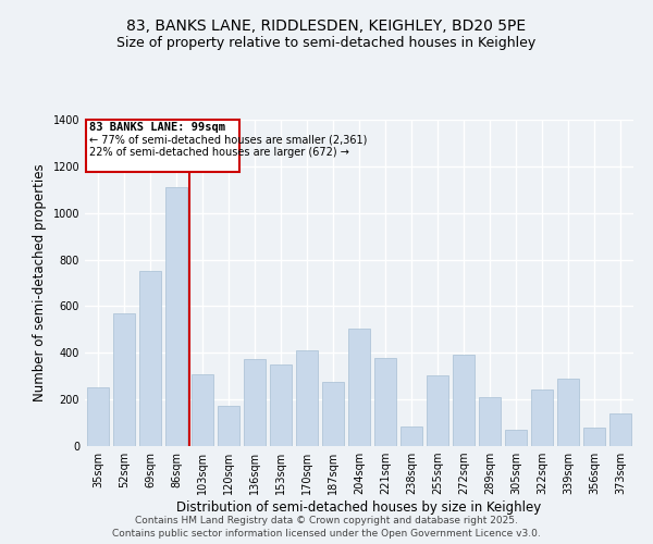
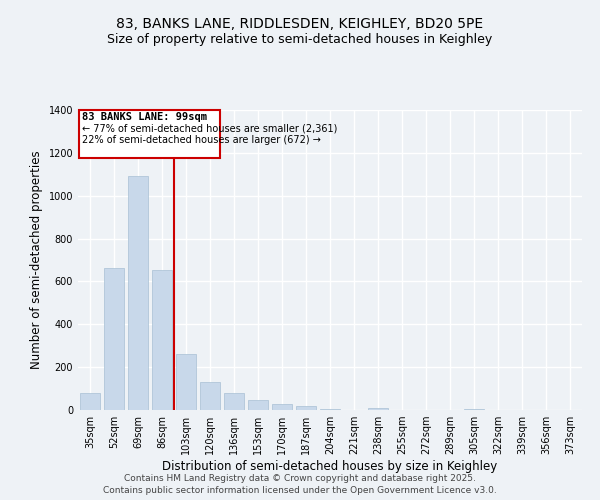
35sqm: 250 -> 80
52sqm: 570 -> 665
69sqm: 750 -> 1090
86sqm: 1110 -> 655
103sqm: 310 -> 260
120sqm: 175 -> 130
136sqm: 375 -> 80
153sqm: 350 -> 45
170sqm: 410 -> 30
187sqm: 275 -> 20
204sqm: 505 -> 5
221sqm: 380 -> 2
238sqm: 85 -> 8
255sqm: 305 -> 2
272sqm: 390 -> 2
289sqm: 210 -> 1
305sqm: 70 -> 5
322sqm: 245 -> 1
339sqm: 290 -> 2
356sqm: 80 -> 1
373sqm: 140 -> 1
